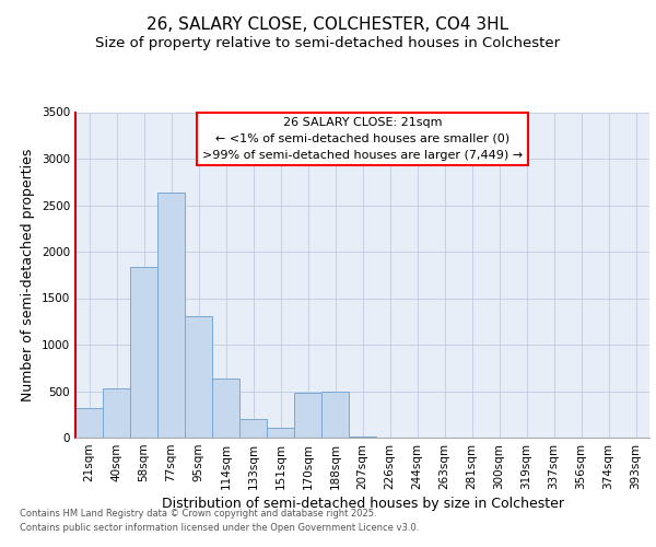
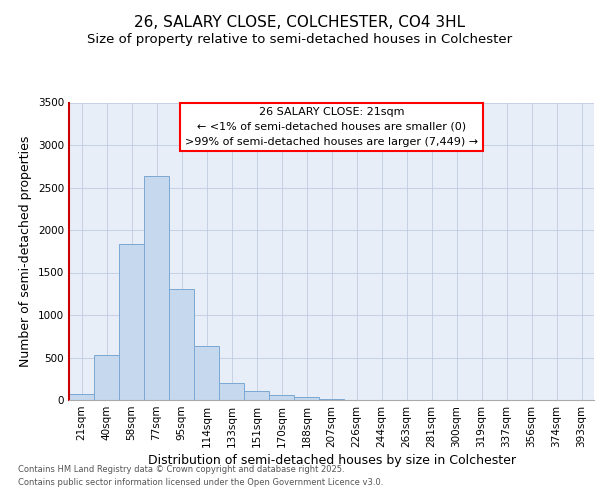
21sqm: 320 -> 80
170sqm: 480 -> 60
188sqm: 500 -> 30
